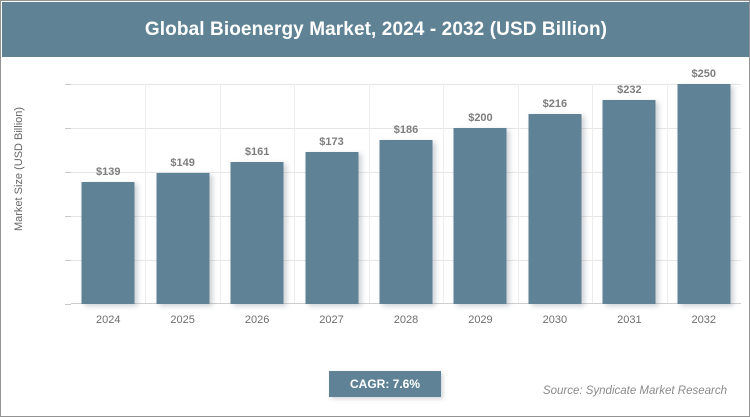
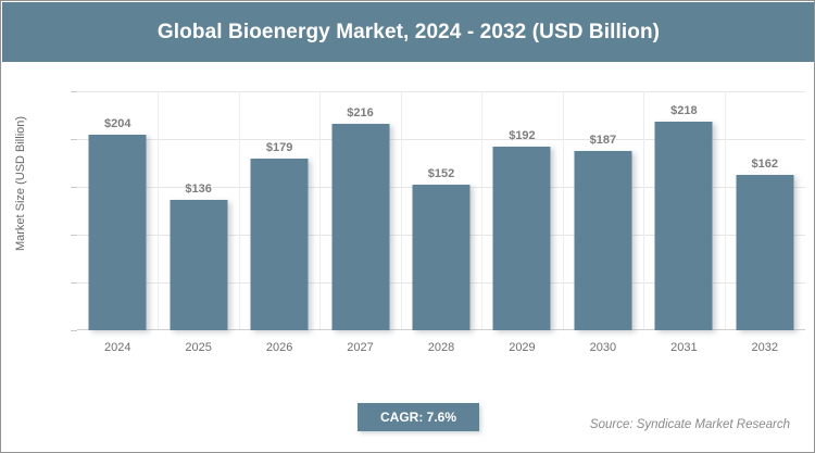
2024: $139 -> $204
2025: $149 -> $136
2026: $161 -> $179
2027: $173 -> $216
2028: $186 -> $152
2029: $200 -> $192
2030: $216 -> $187
2031: $232 -> $218
2032: $250 -> $162
